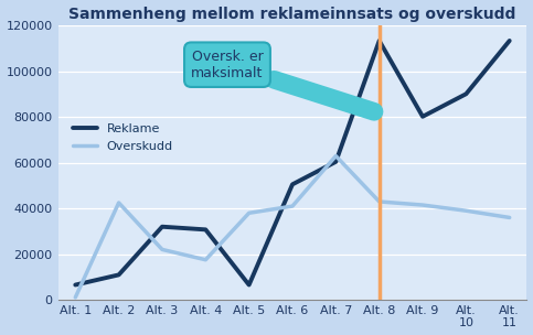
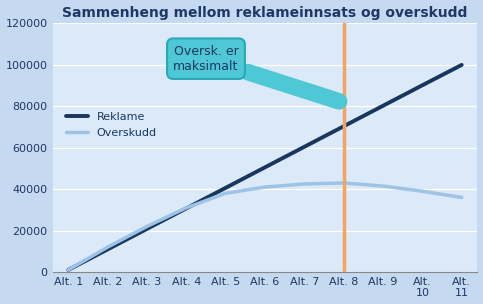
Reklame/Alt. 1: 6500 -> 1000
Overskudd/Alt. 2: 42500 -> 12000
Reklame/Alt. 3: 32000 -> 20800
Overskudd/Alt. 4: 17500 -> 31000
Reklame/Alt. 5: 6500 -> 40600
Overskudd/Alt. 7: 63000 -> 42500
Reklame/Alt. 8: 113500 -> 70400
Reklame/Alt. 11: 113500 -> 100000
